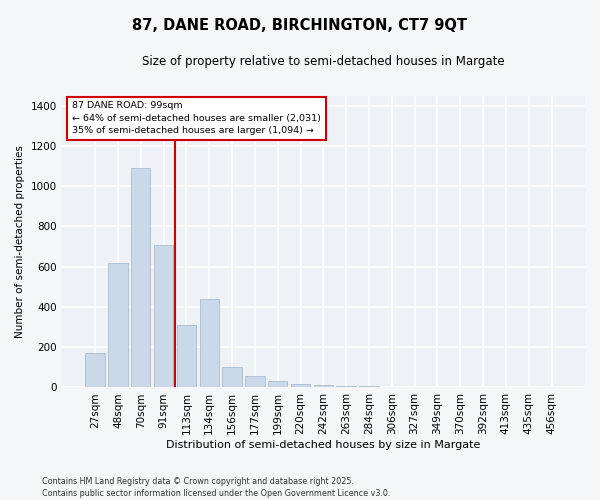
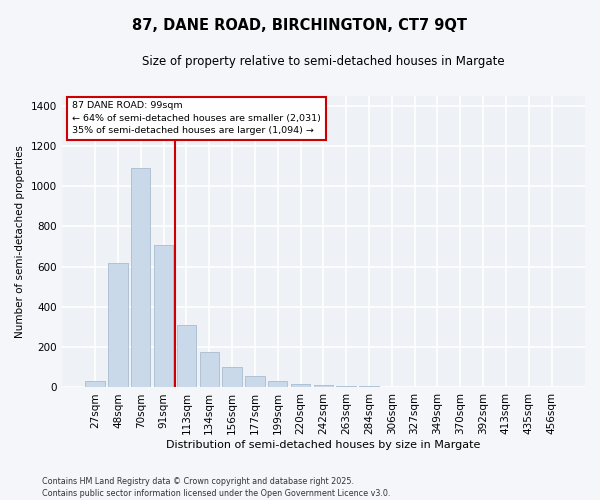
27sqm: 170 -> 30
134sqm: 440 -> 175
